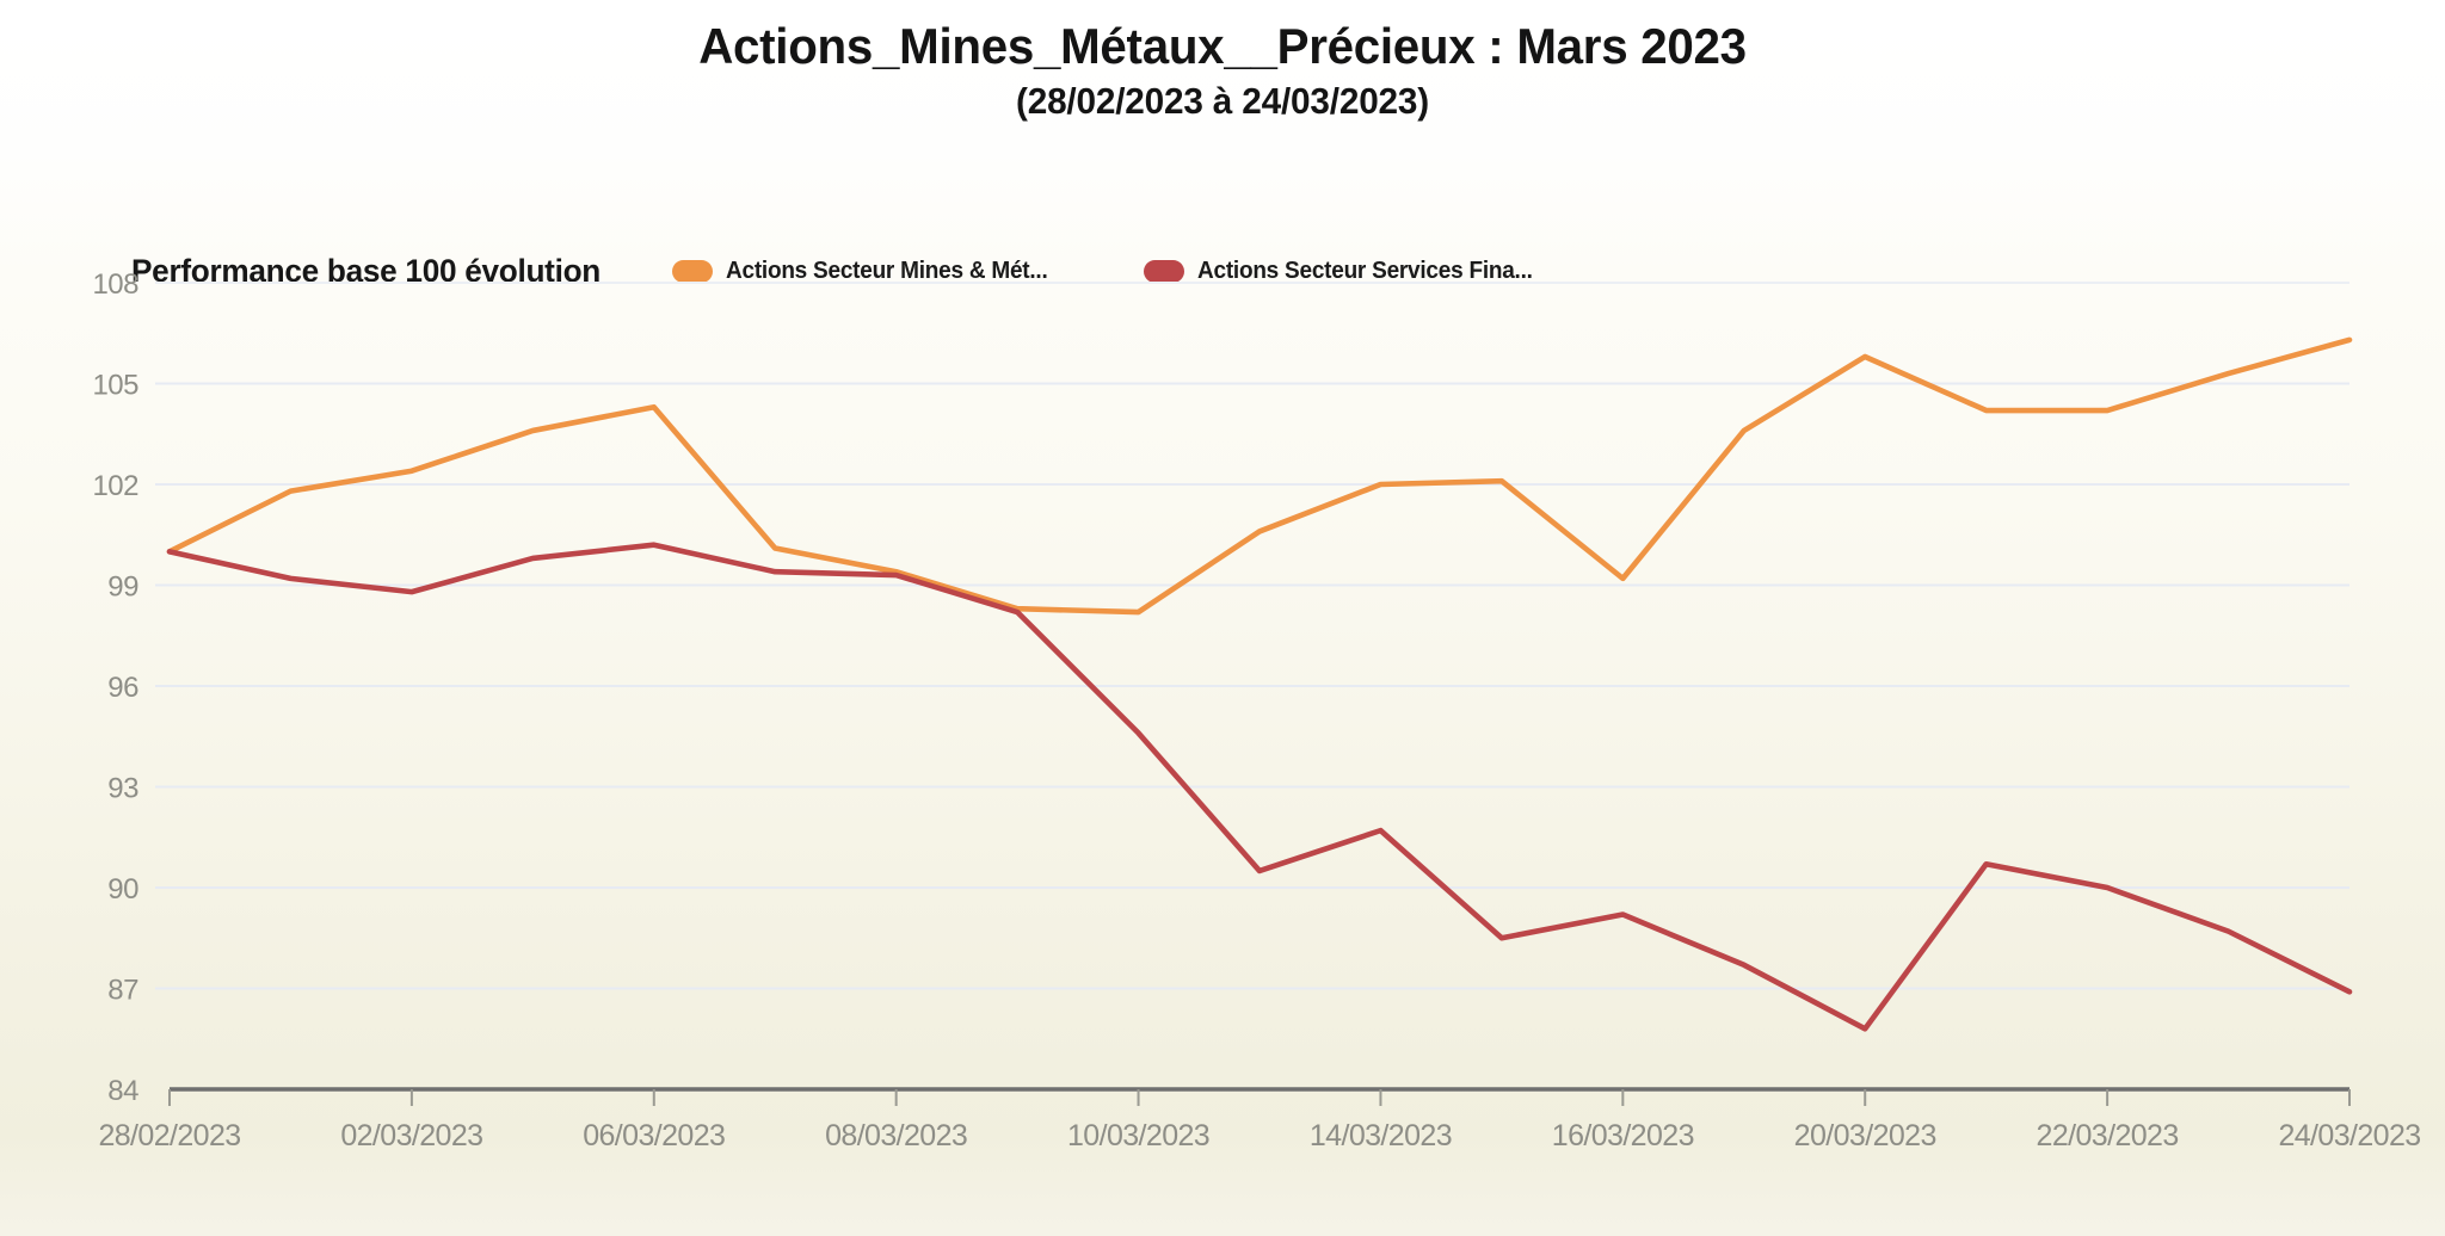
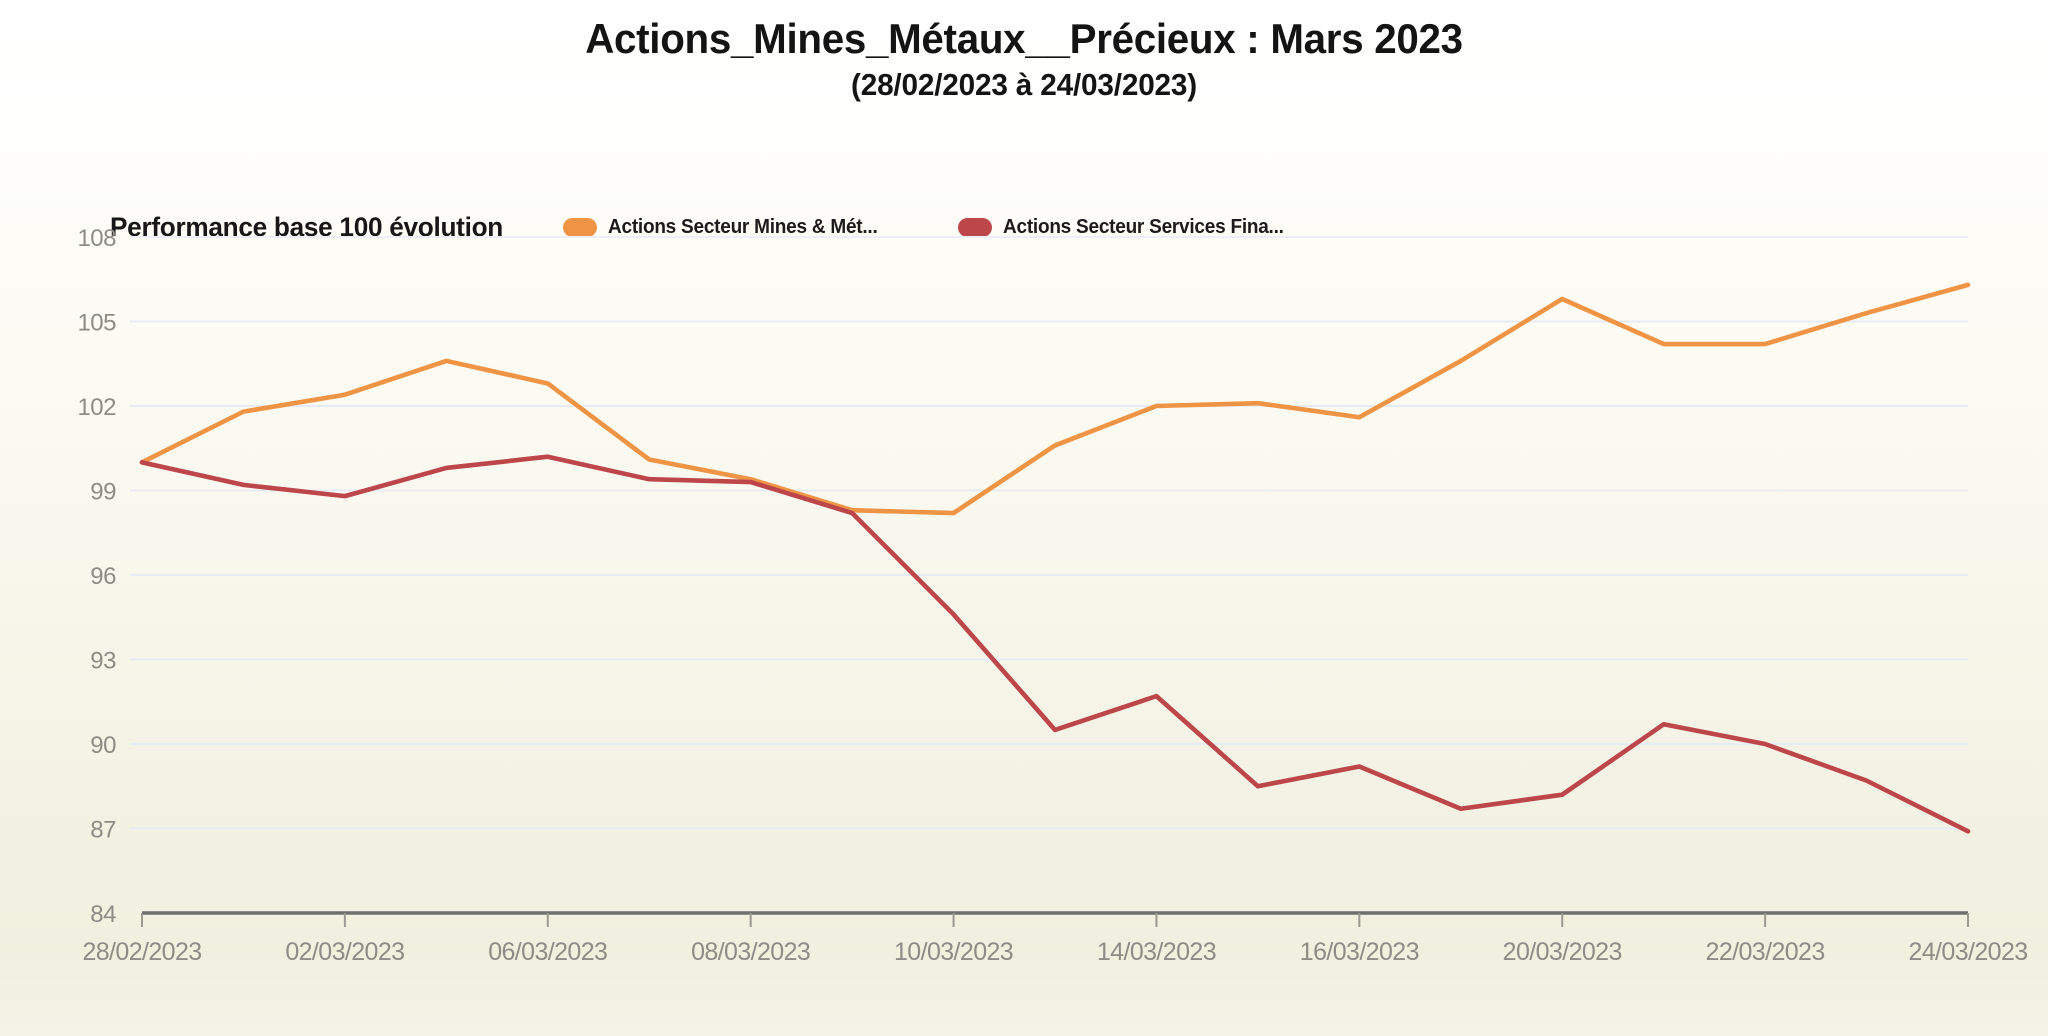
Actions Secteur Mines & Mét.../06/03/2023: 104.3 -> 102.8
Actions Secteur Mines & Mét.../16/03/2023: 99.2 -> 101.6
Actions Secteur Services Fina.../20/03/2023: 85.8 -> 88.2
